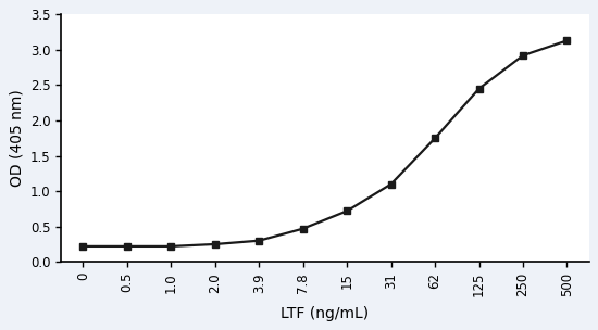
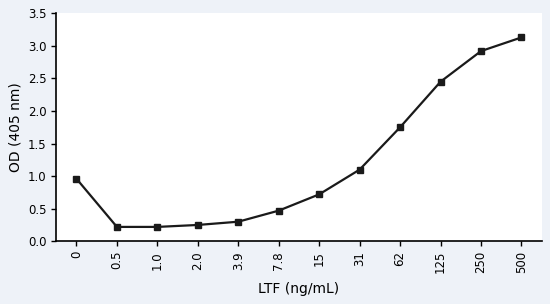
0: 0.22 -> 0.96
